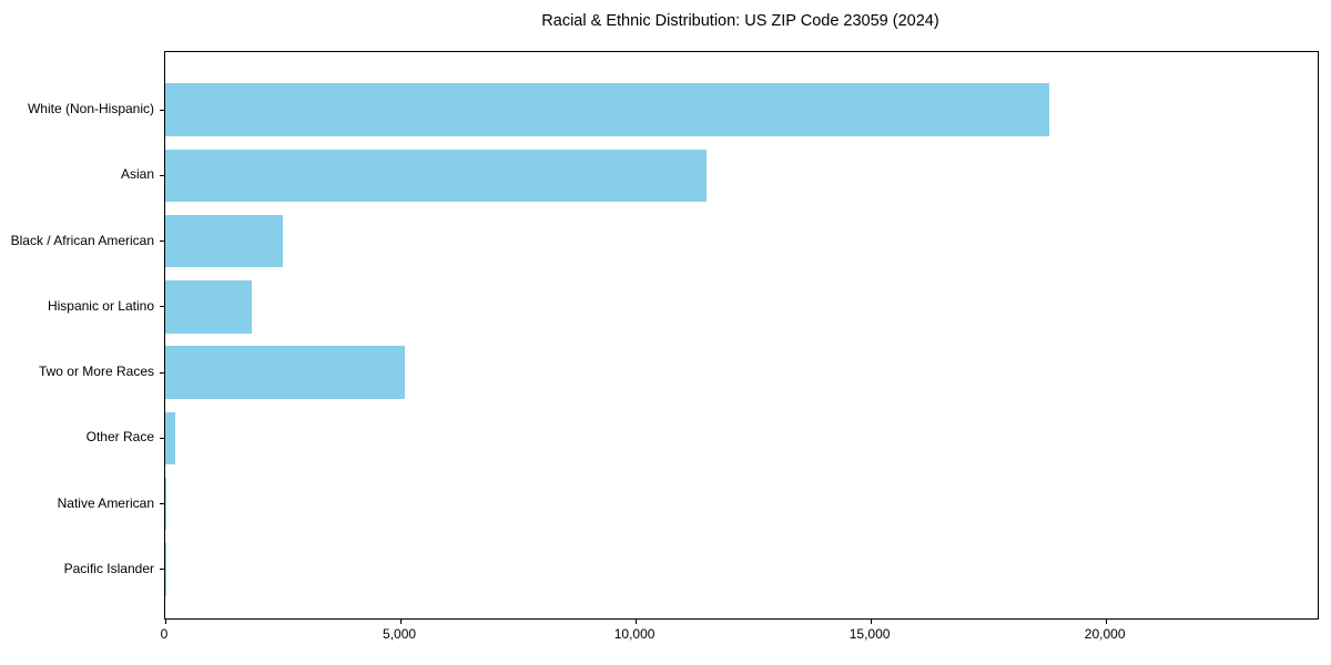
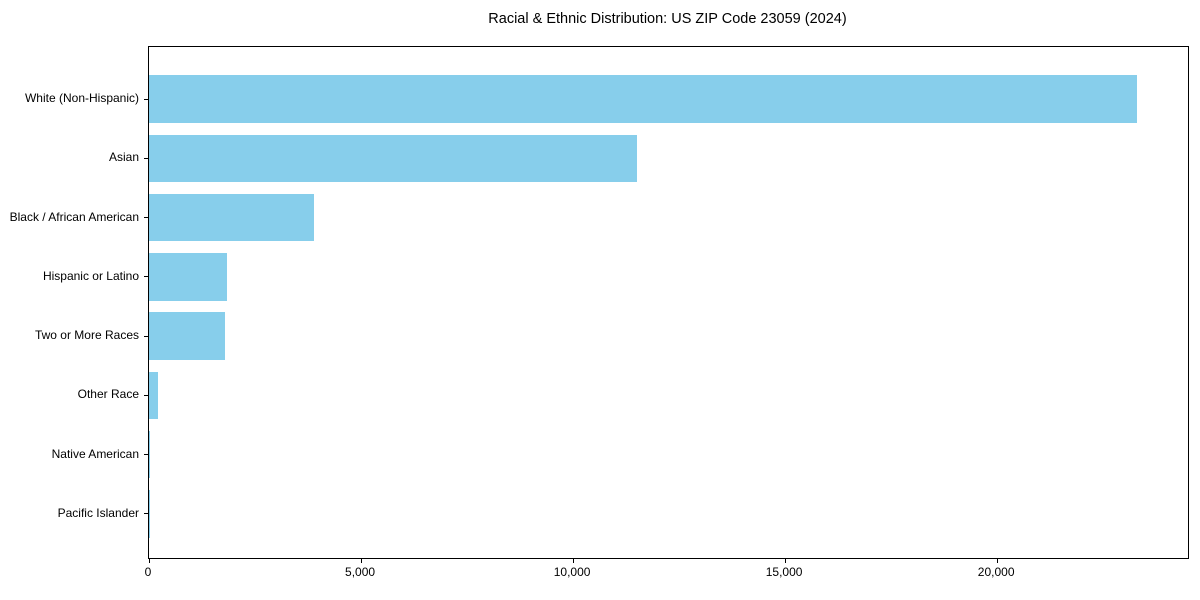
White (Non-Hispanic): 18800 -> 23300
Black / African American: 2500 -> 3900
Two or More Races: 5100 -> 1800
